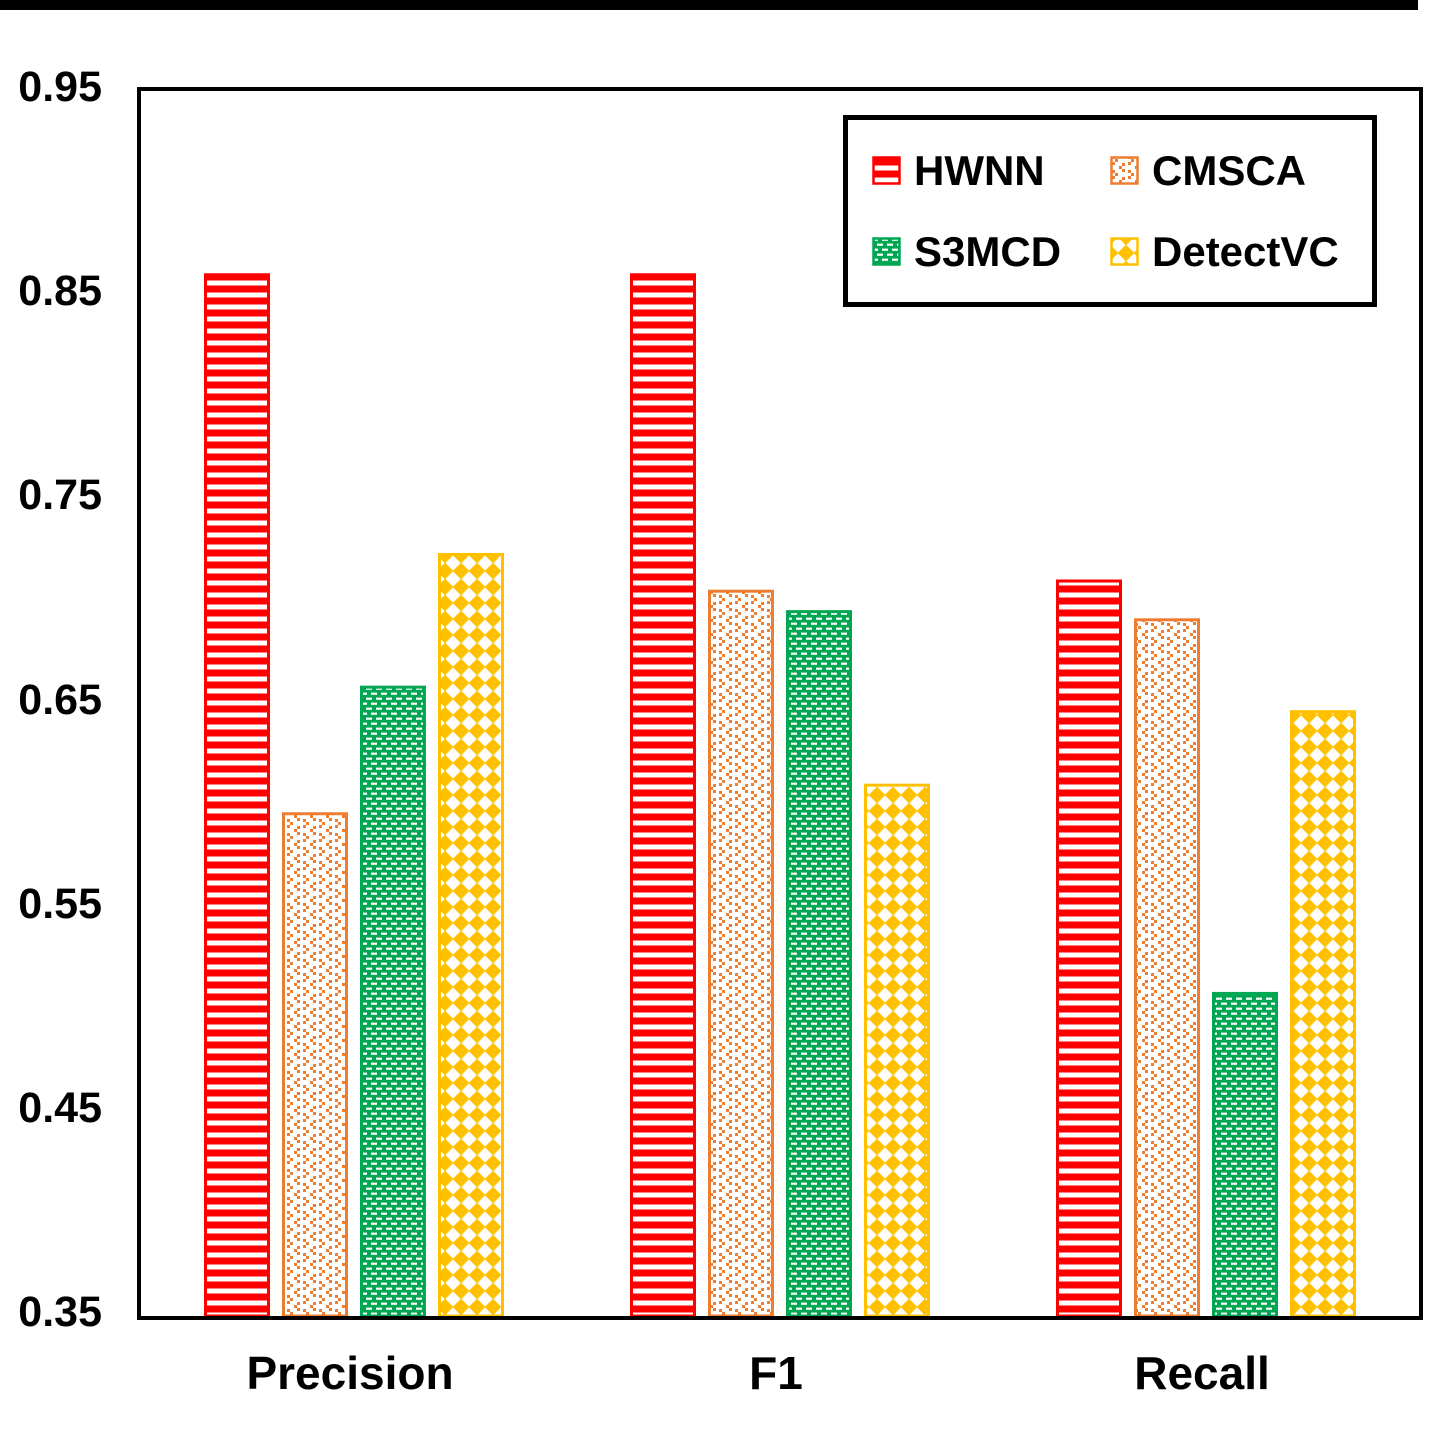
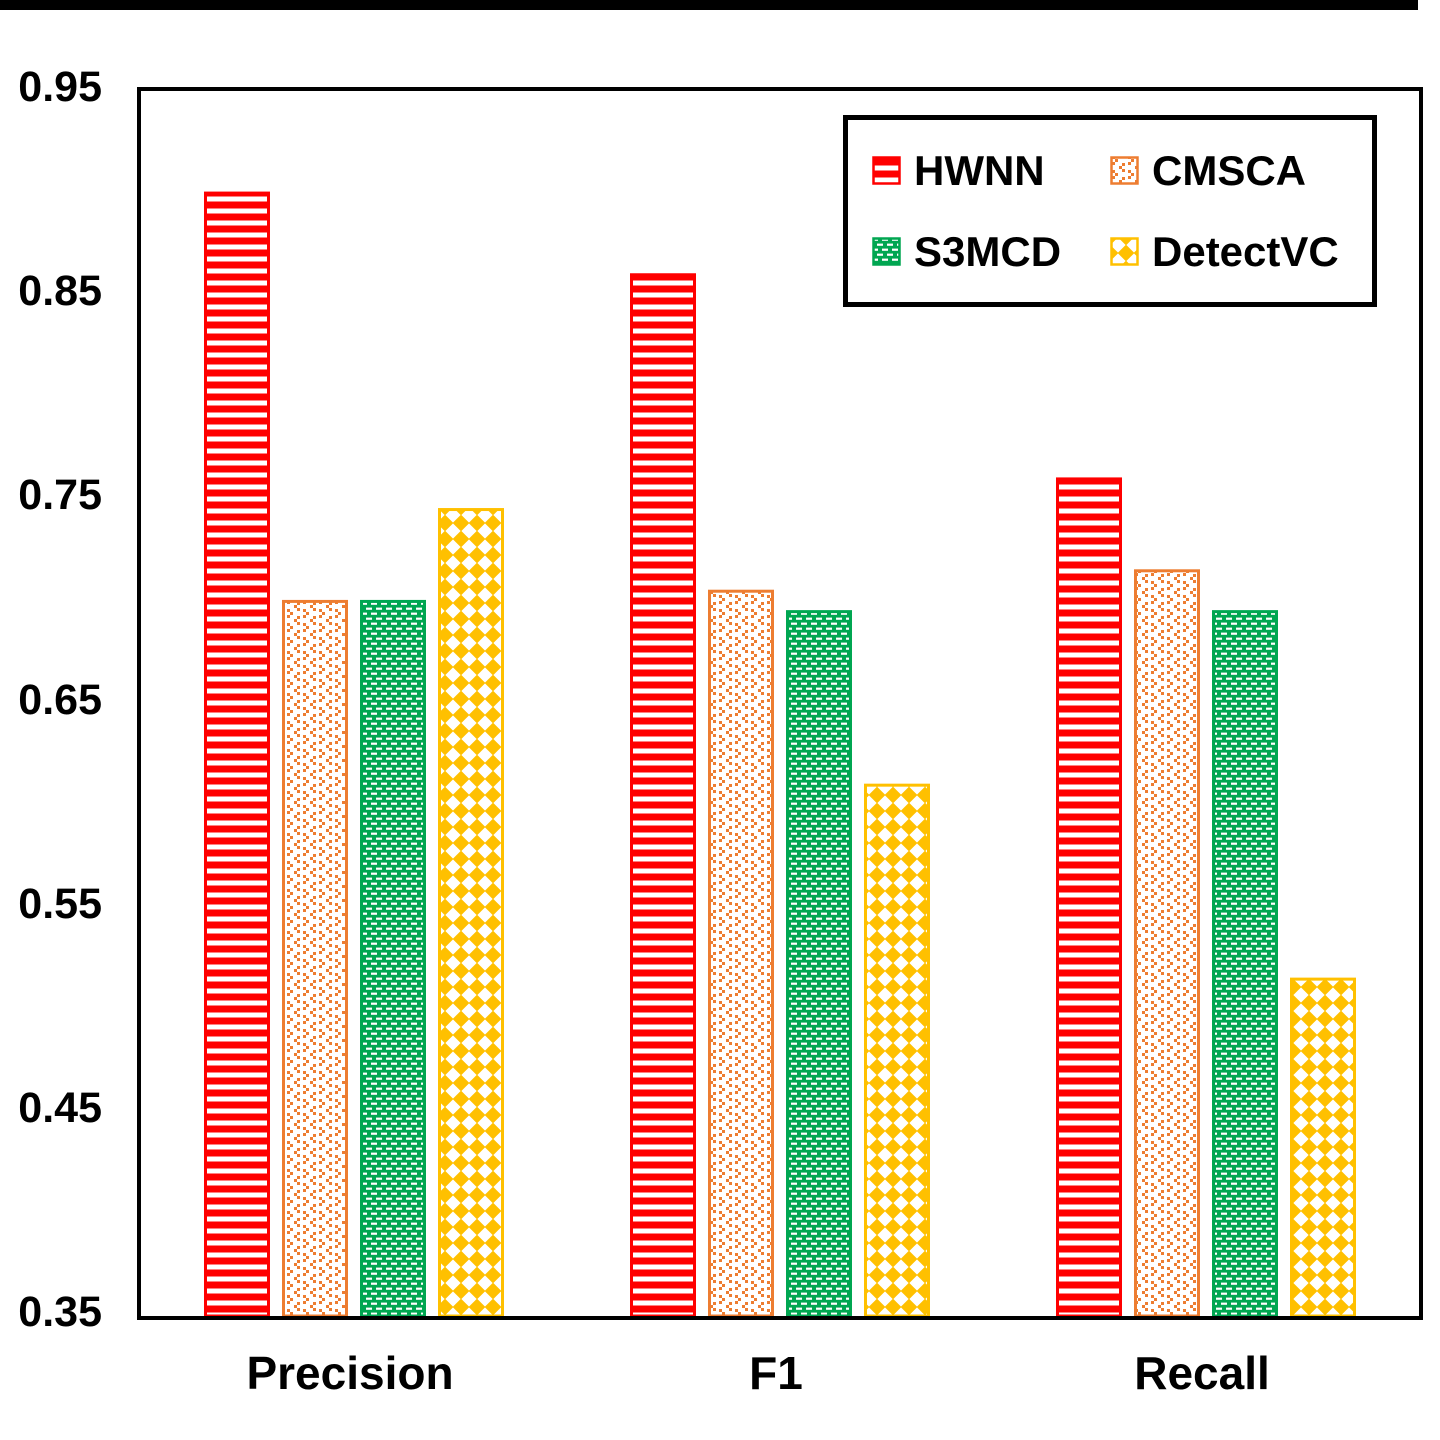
HWNN/Precision: 0.86 -> 0.90
CMSCA/Precision: 0.596 -> 0.700
S3MCD/Precision: 0.658 -> 0.700
DetectVC/Precision: 0.723 -> 0.745
HWNN/Recall: 0.71 -> 0.76
CMSCA/Recall: 0.691 -> 0.715
S3MCD/Recall: 0.508 -> 0.695
DetectVC/Recall: 0.646 -> 0.515
